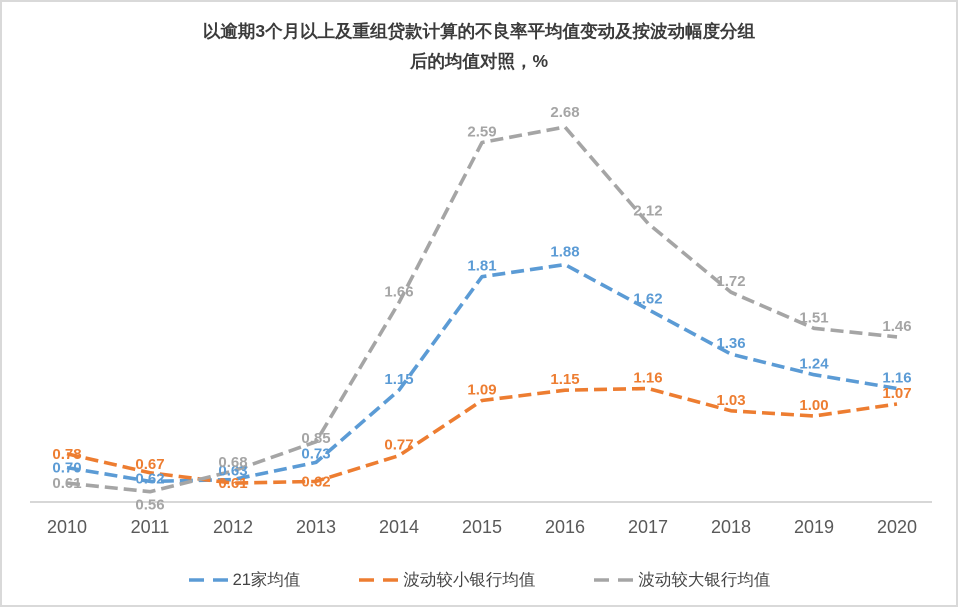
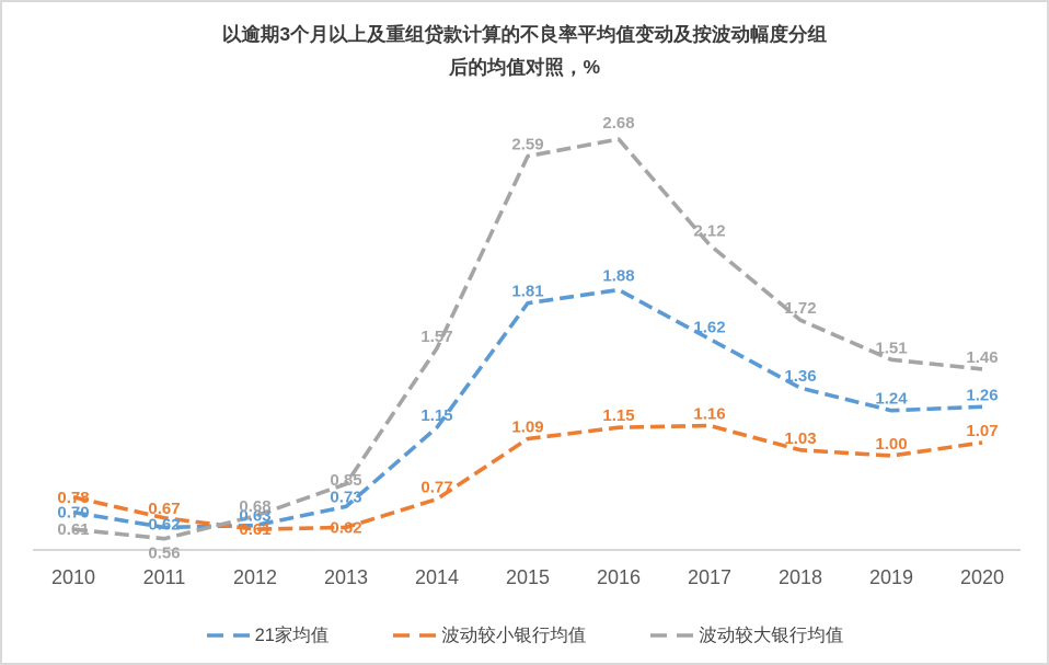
波动较大银行均值/2014: 1.66 -> 1.57
21家均值/2020: 1.16 -> 1.26
